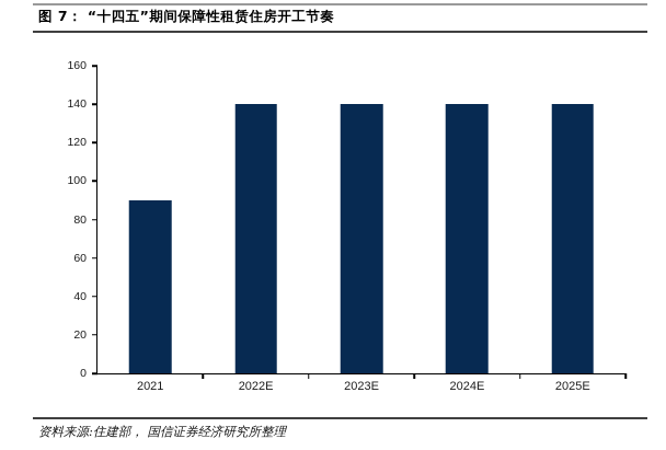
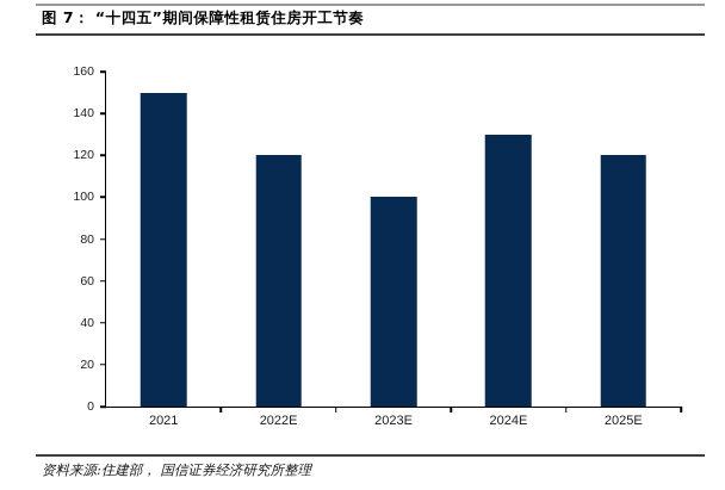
2021: 90 -> 150
2022E: 140 -> 120
2023E: 140 -> 100
2024E: 140 -> 130
2025E: 140 -> 120
